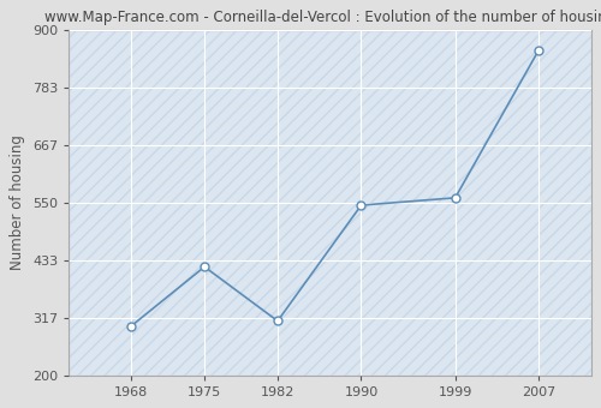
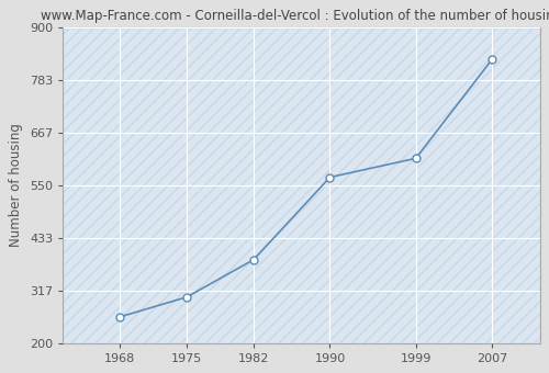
1968: 300 -> 258
1975: 420 -> 302
1982: 310 -> 385
1990: 545 -> 568
1999: 560 -> 610
2007: 860 -> 830
